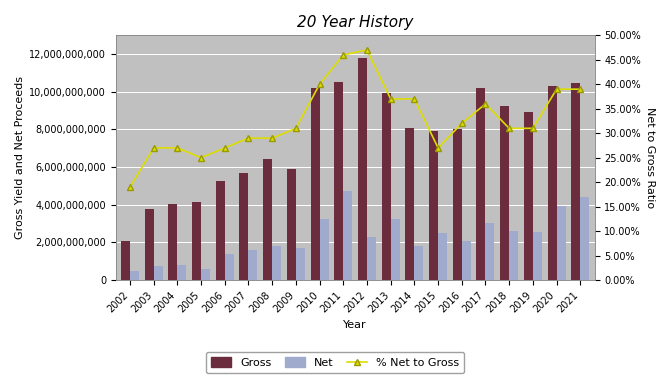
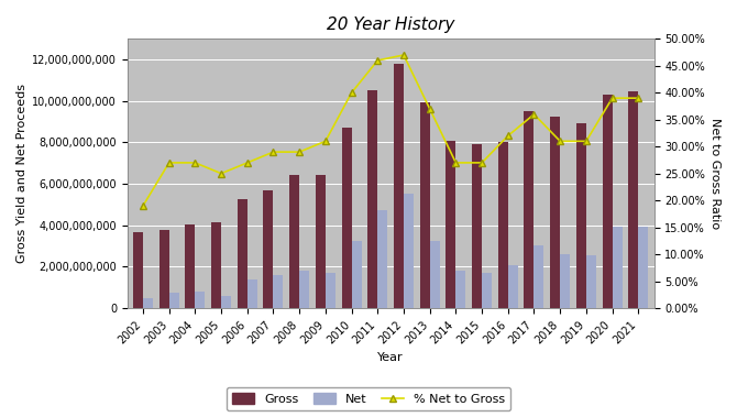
Gross/2002: 2,100,000,000 -> 3,600,000,000
Gross/2009: 5,900,000,000 -> 6,400,000,000
Gross/2010: 10,200,000,000 -> 8,700,000,000
Net/2012: 2,300,000,000 -> 5,600,000,000
% Net to Gross/2014: 37% -> 27%
Net/2015: 2,500,000,000 -> 1,700,000,000
Gross/2017: 10,200,000,000 -> 9,500,000,000
Net/2021: 4,400,000,000 -> 4,000,000,000
